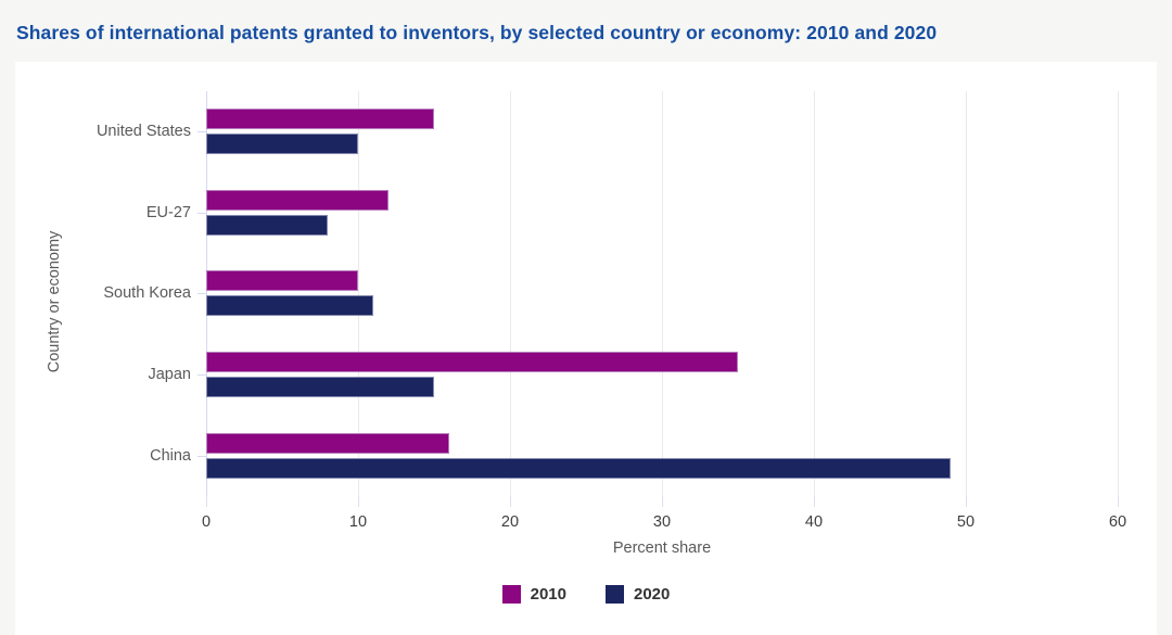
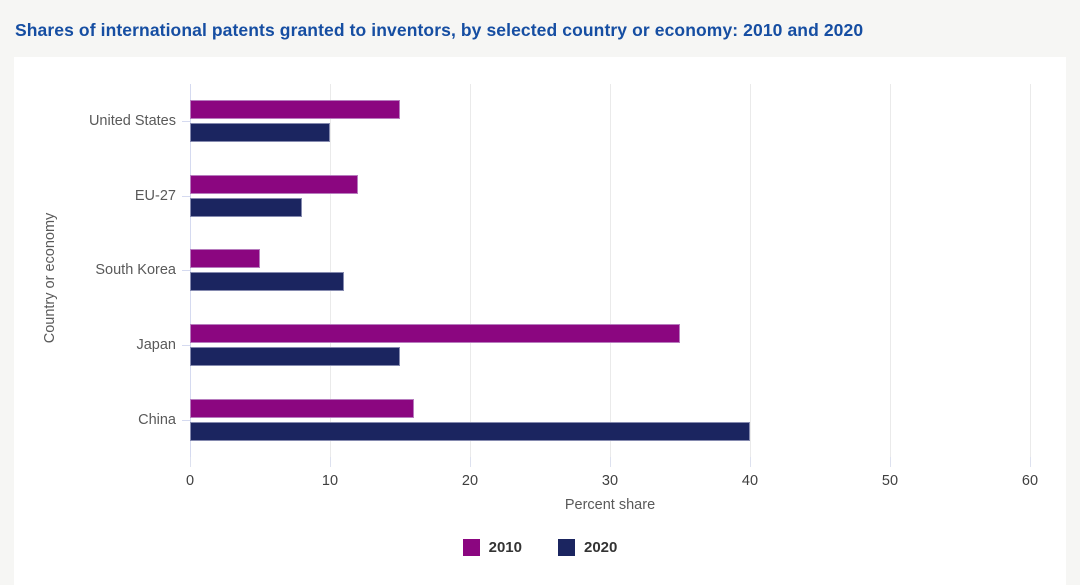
2010/South Korea: 10 -> 5
2020/China: 49 -> 40
